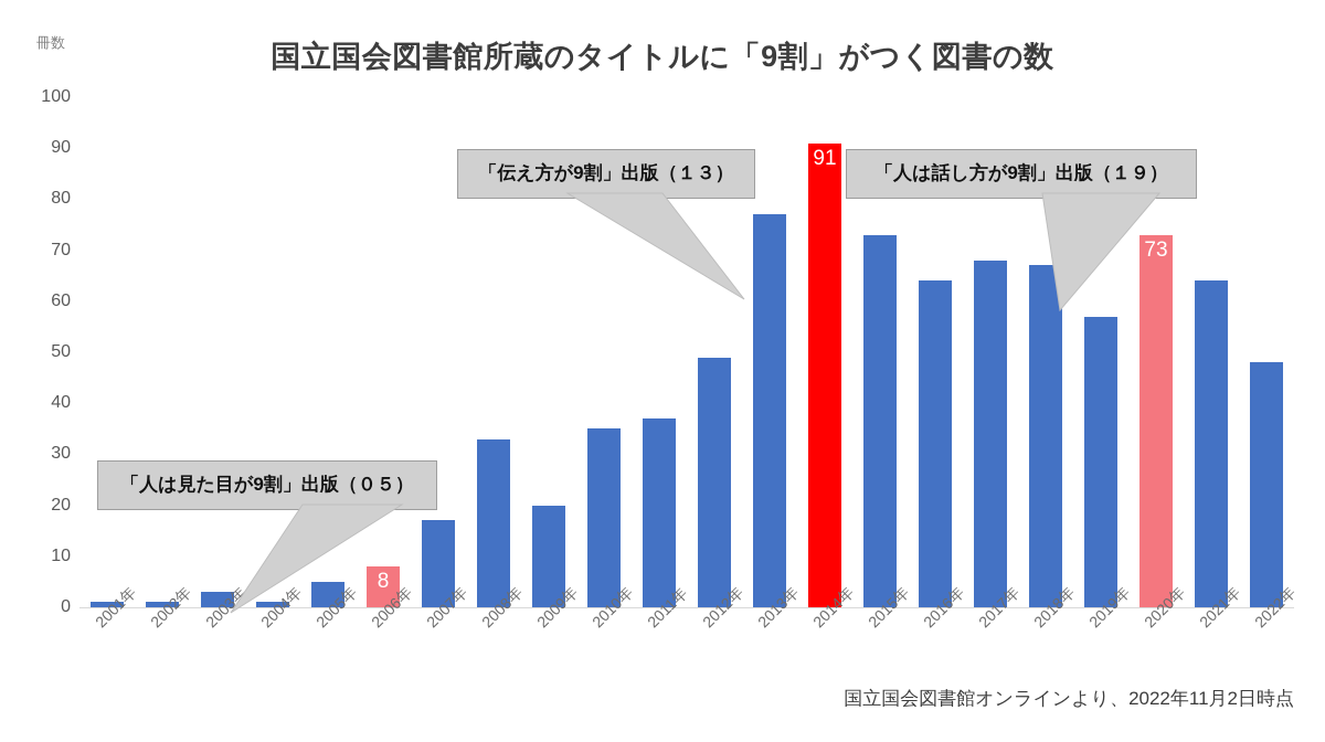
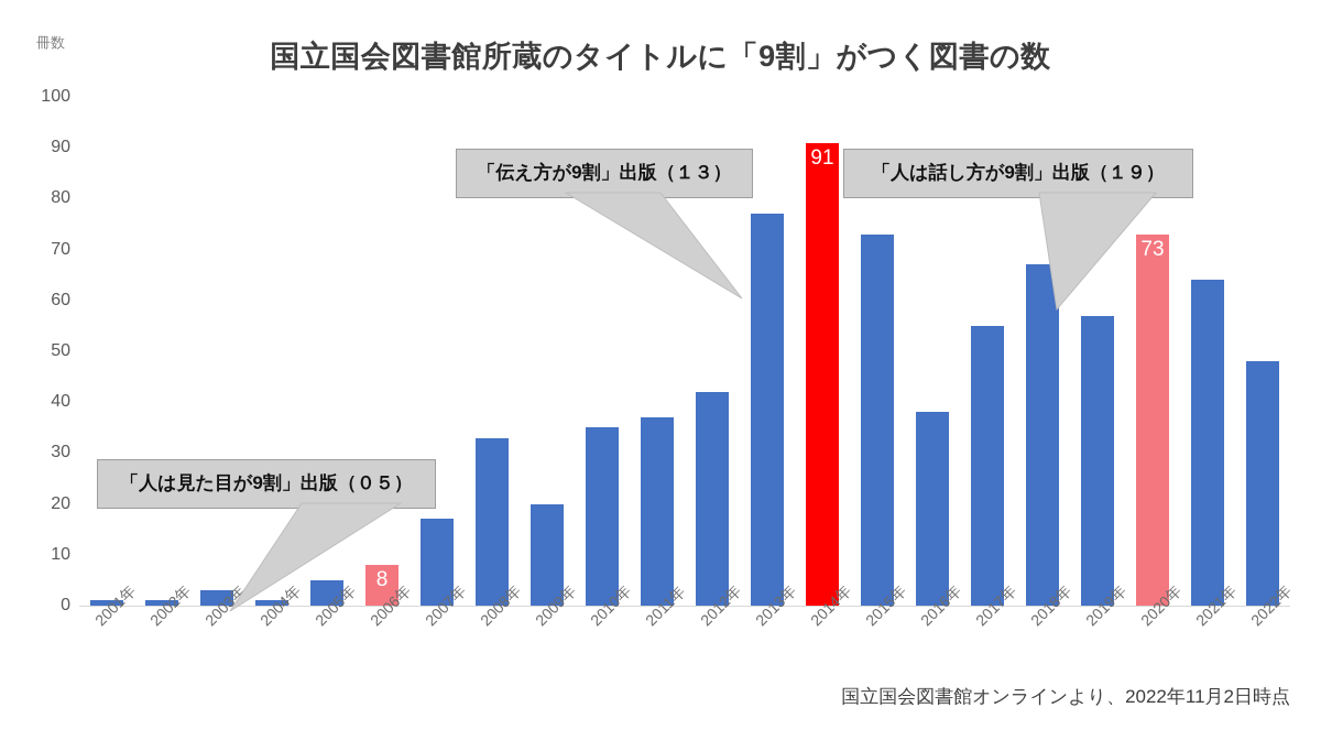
2012年: 49 -> 42
2016年: 64 -> 38
2017年: 68 -> 55
